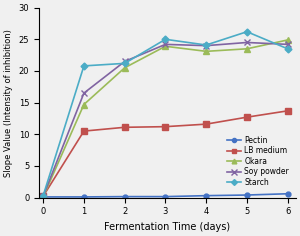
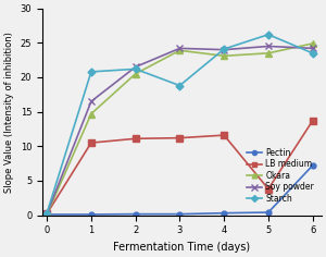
Starch/3: 25.0 -> 18.8
LB medium/5: 12.7 -> 3.8
Pectin/6: 0.6 -> 7.2
